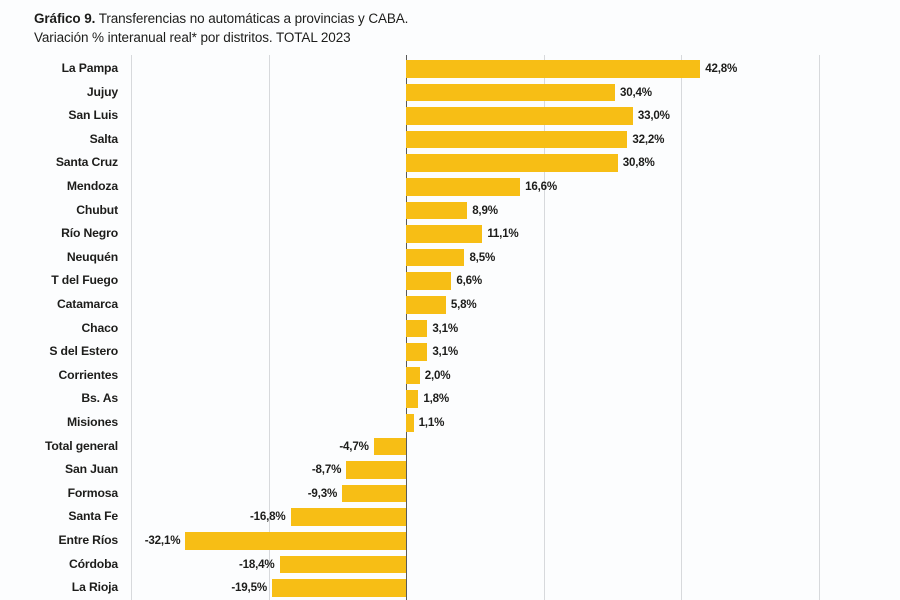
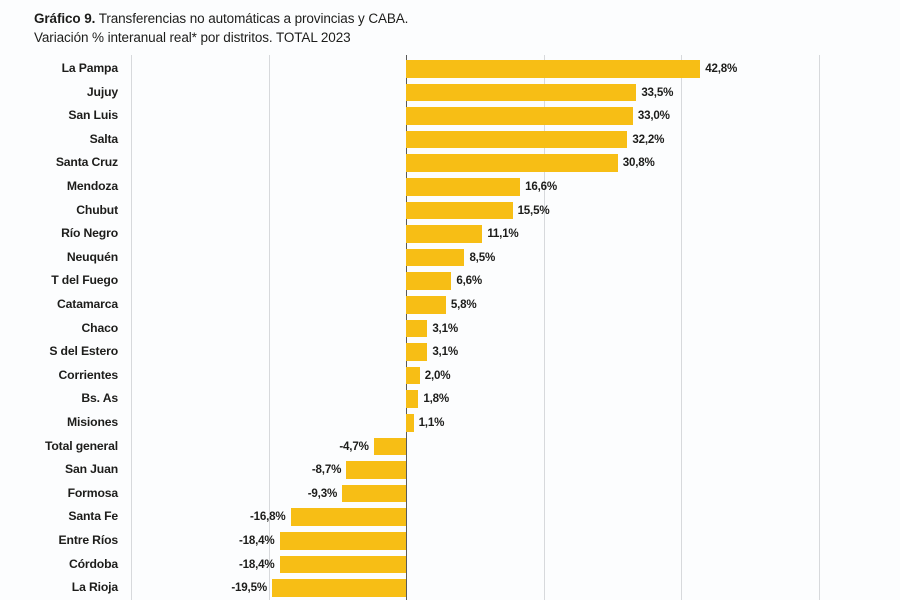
Jujuy: 30,4% -> 33,5%
Chubut: 8,9% -> 15,5%
Entre Ríos: -32,1% -> -18,4%
